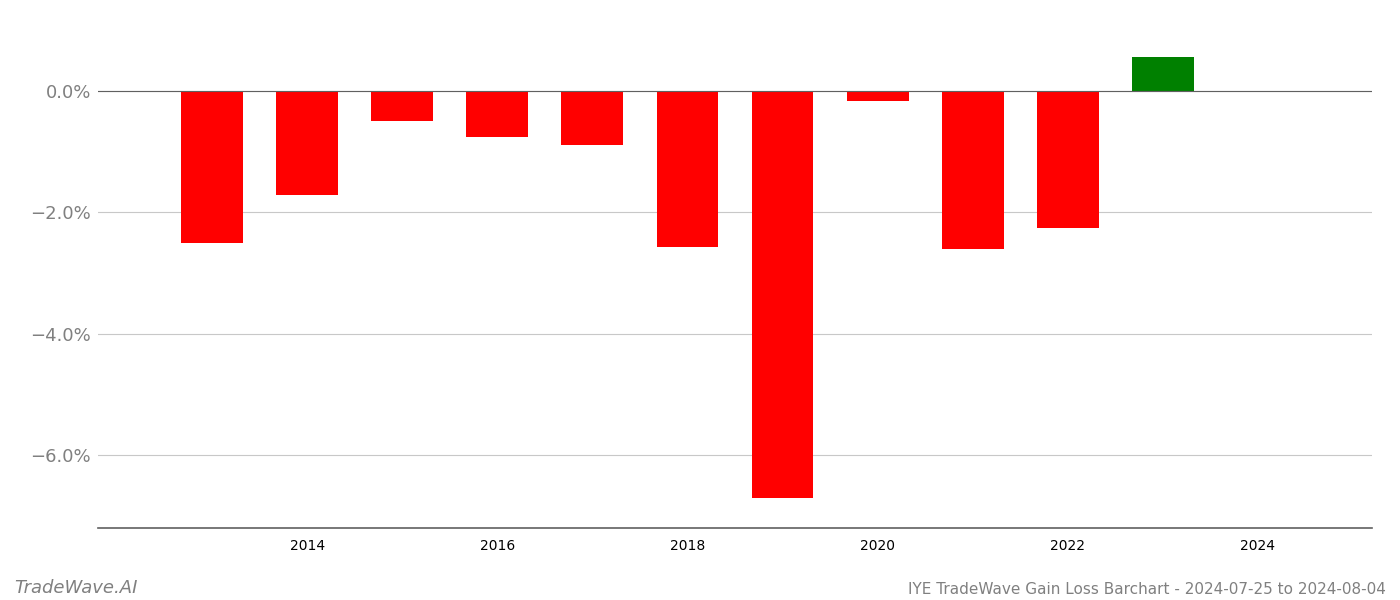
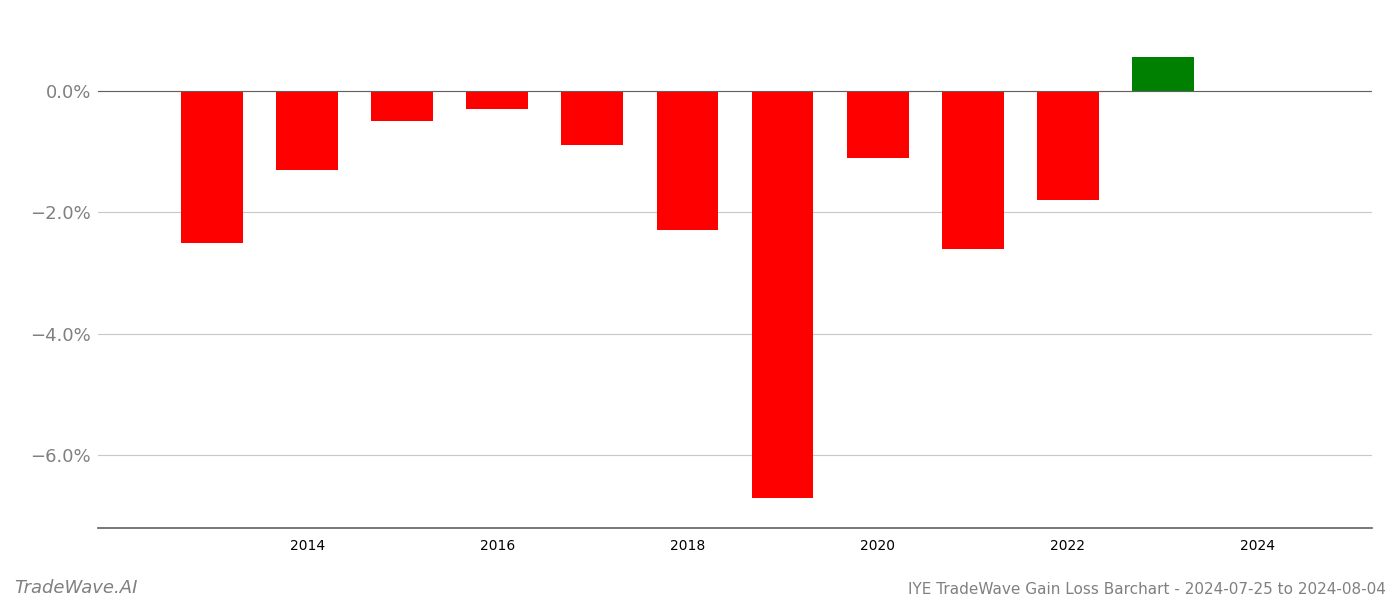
2014: -1.72% -> -1.30%
2016: -0.76% -> -0.30%
2018: -2.58% -> -2.30%
2020: -0.16% -> -1.10%
2022: -2.26% -> -1.80%
